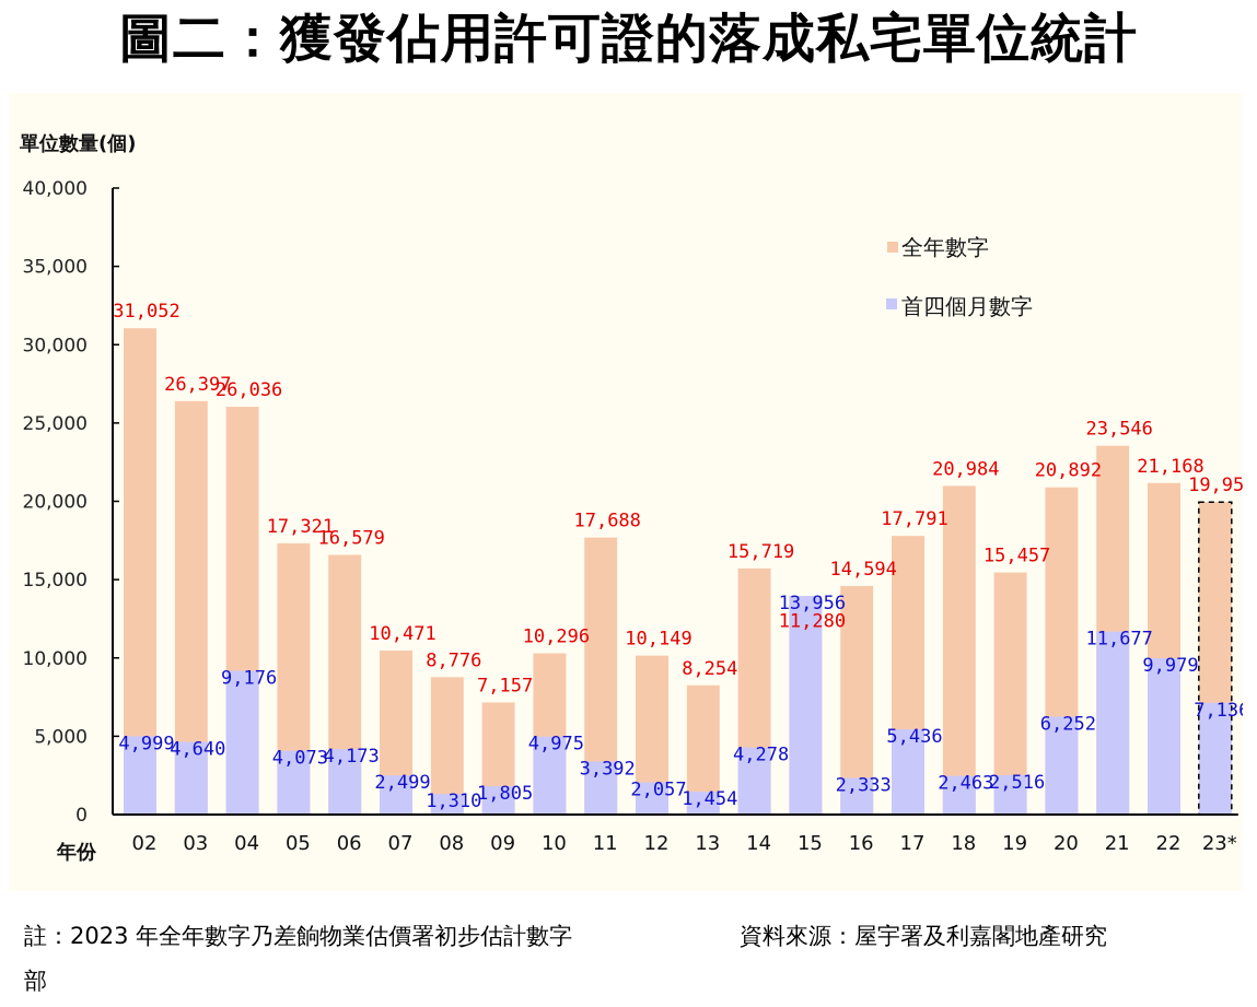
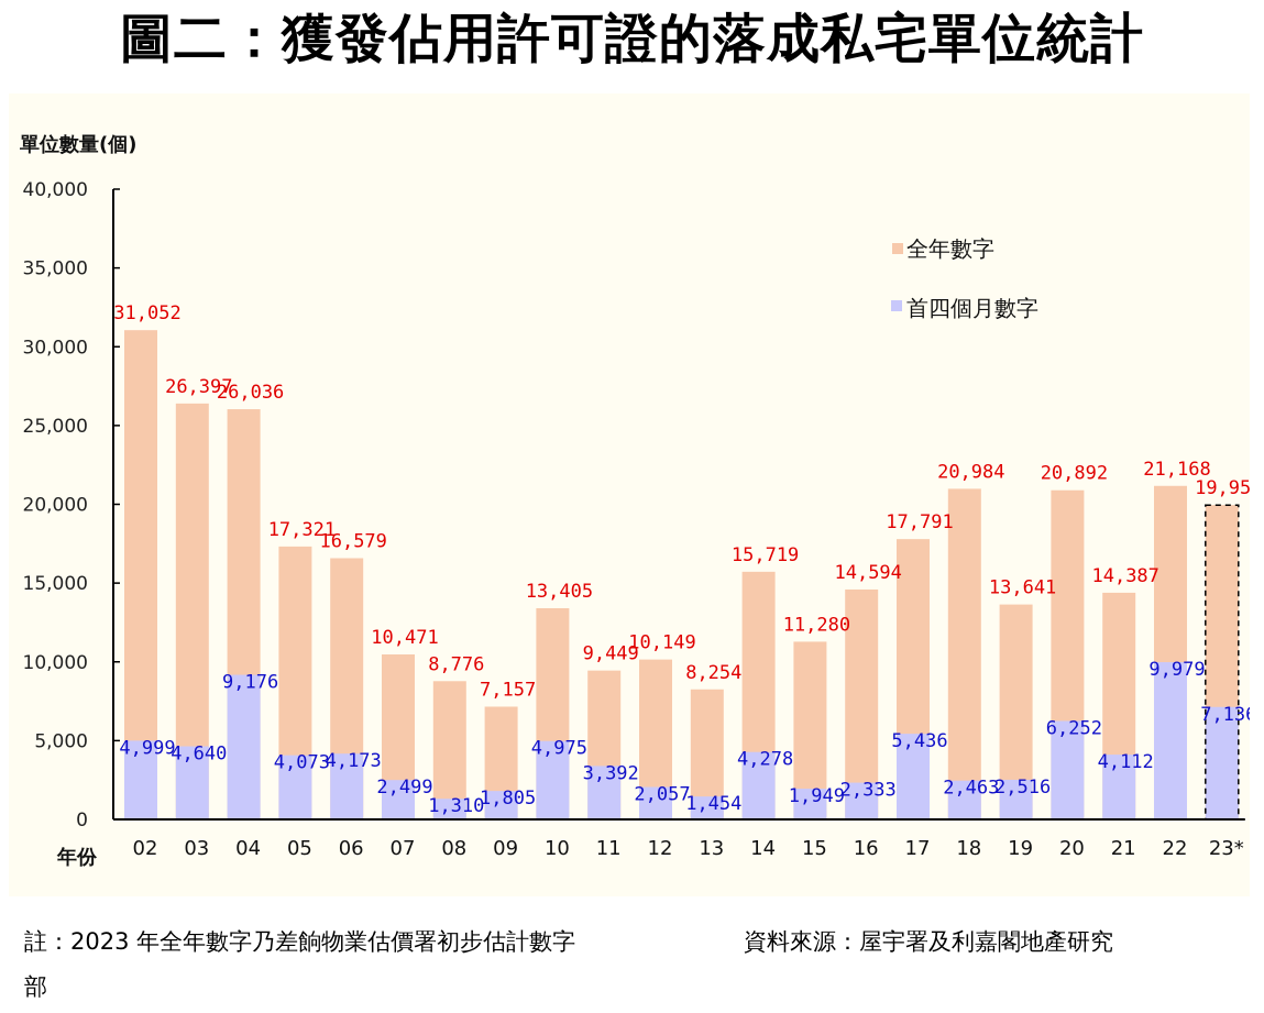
全年數字/10: 10,296 -> 13,405
全年數字/11: 17,688 -> 9,449
首四個月數字/15: 13,956 -> 1,949
全年數字/19: 15,457 -> 13,641
全年數字/21: 23,546 -> 14,387
首四個月數字/21: 11,677 -> 4,112
